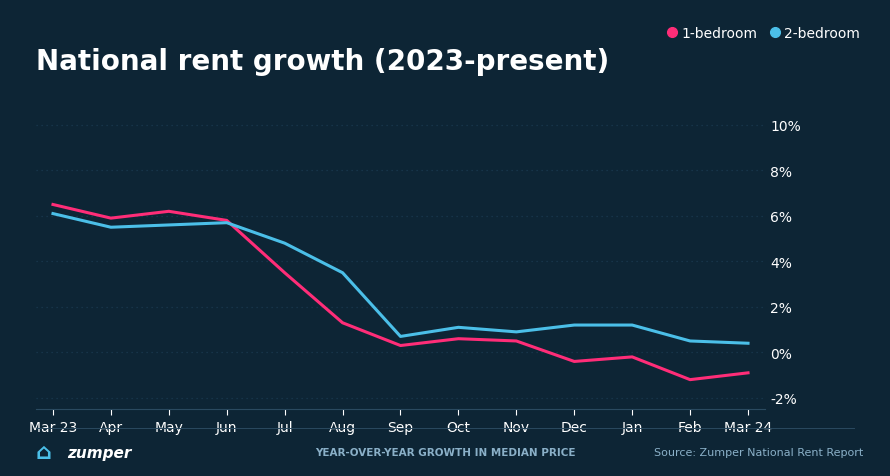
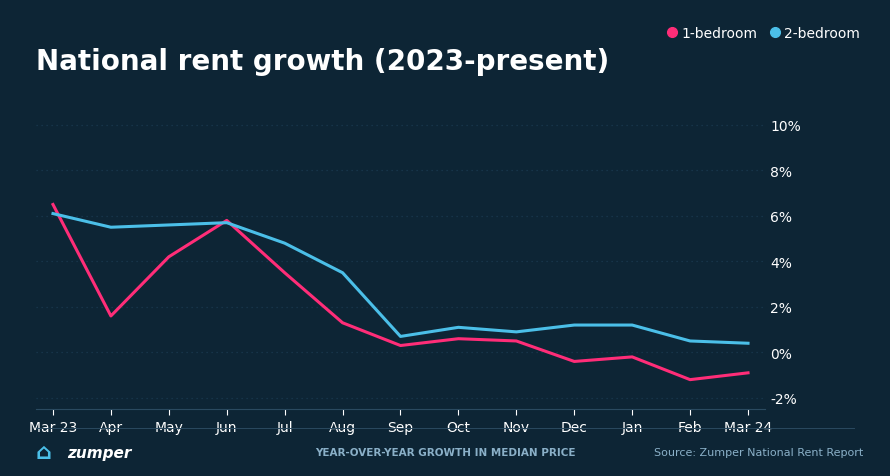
1-bedroom/Apr: 5.9% -> 1.6%
1-bedroom/May: 6.2% -> 4.2%
